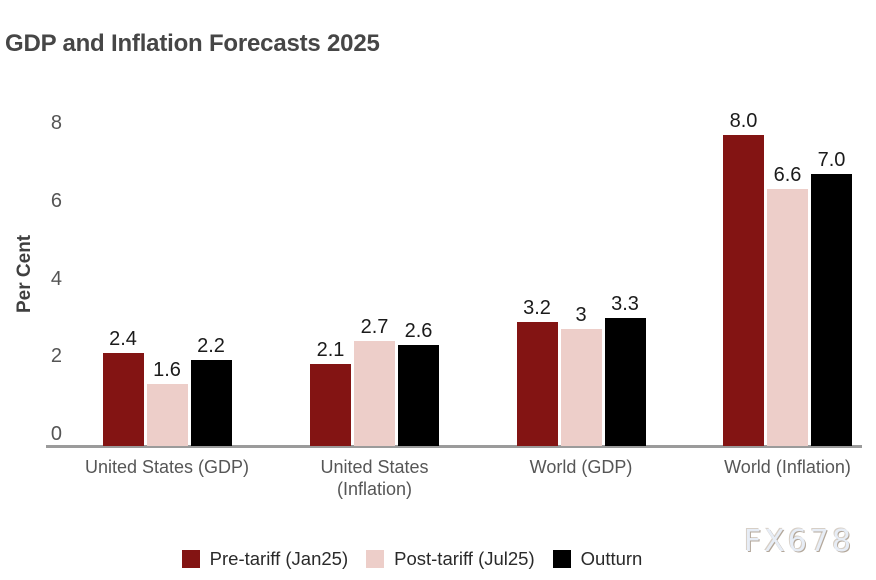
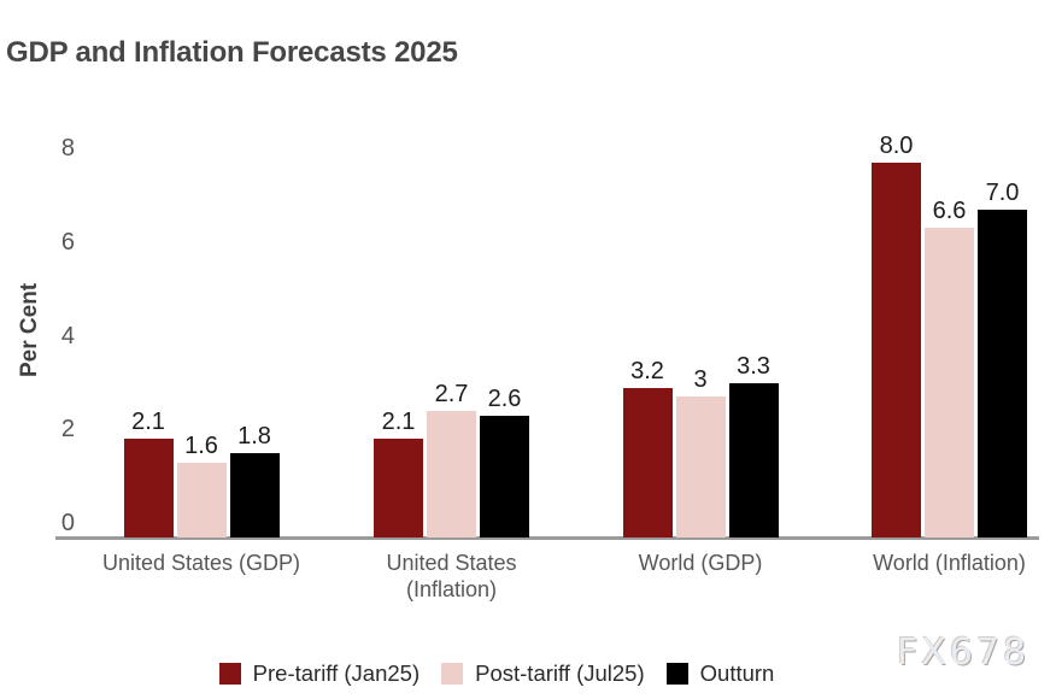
Pre-tariff (Jan25)/United States (GDP): 2.4 -> 2.1
Outturn/United States (GDP): 2.2 -> 1.8
